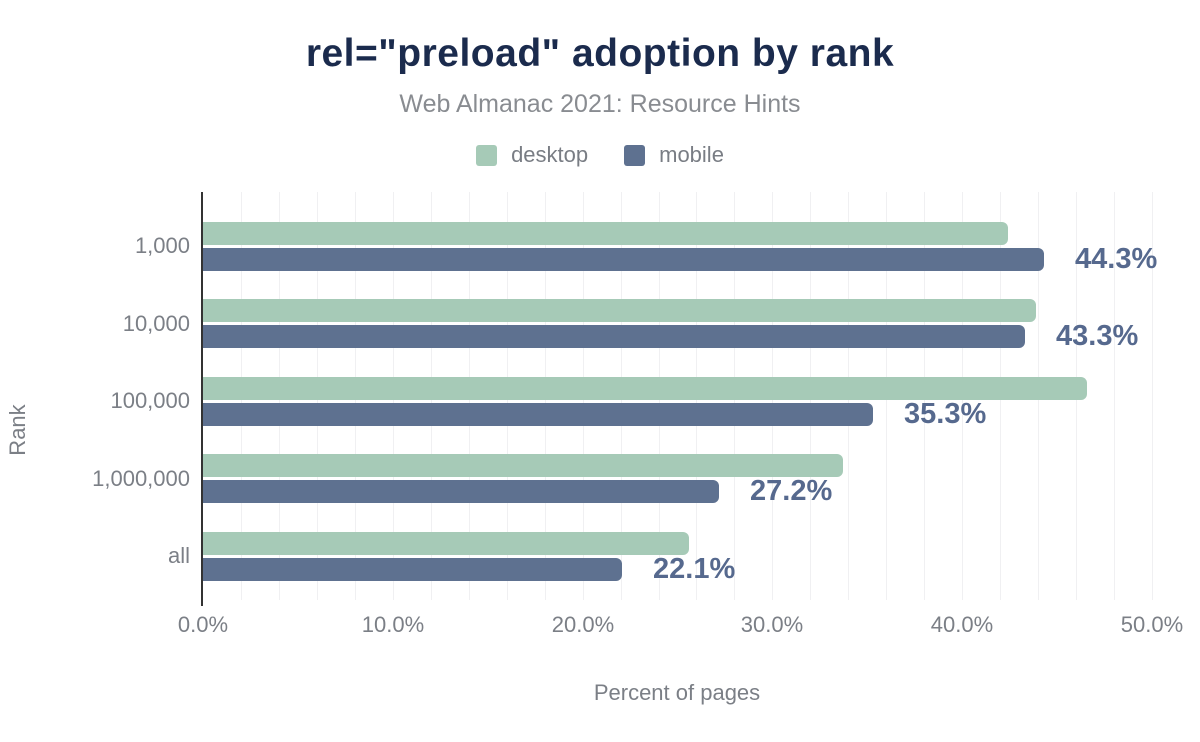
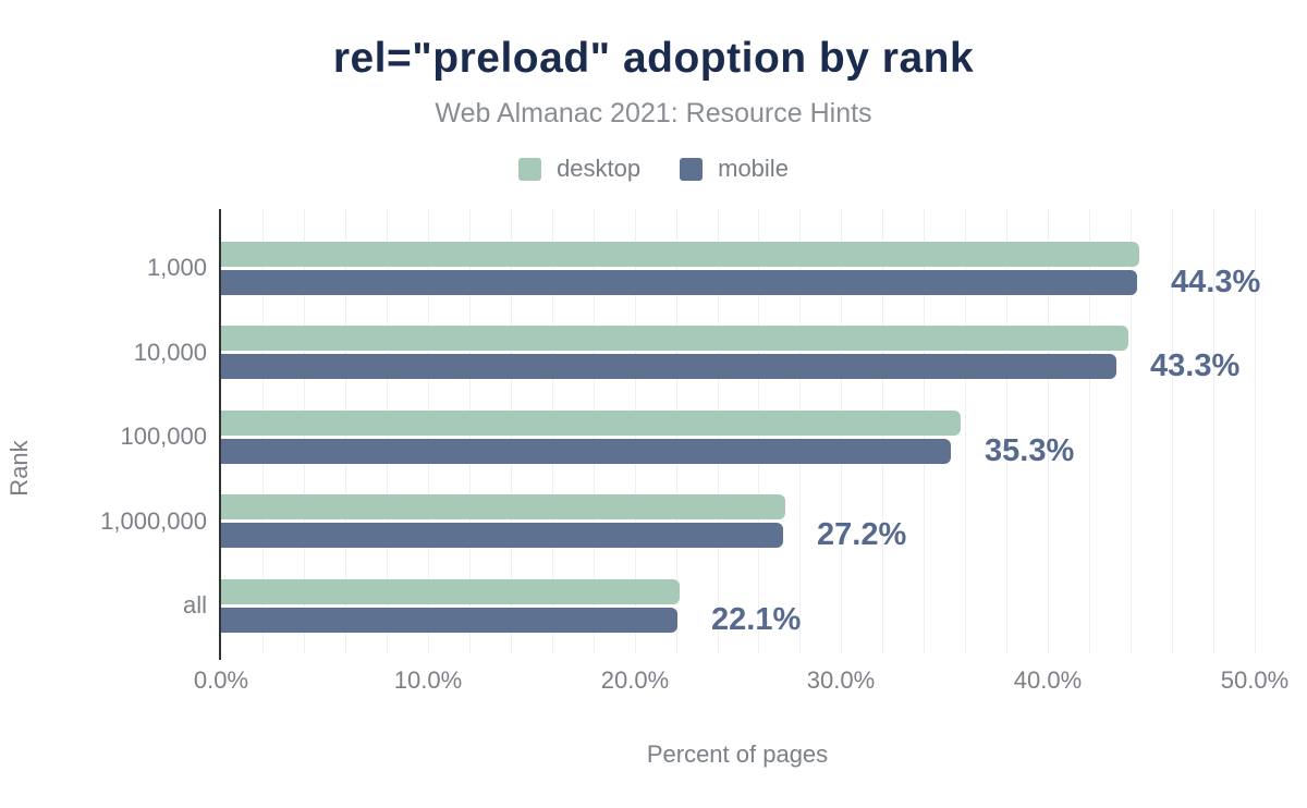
desktop/1,000: 42.4% -> 44.4%
desktop/100,000: 46.6% -> 35.8%
desktop/1,000,000: 33.7% -> 27.3%
desktop/all: 25.6% -> 22.2%
